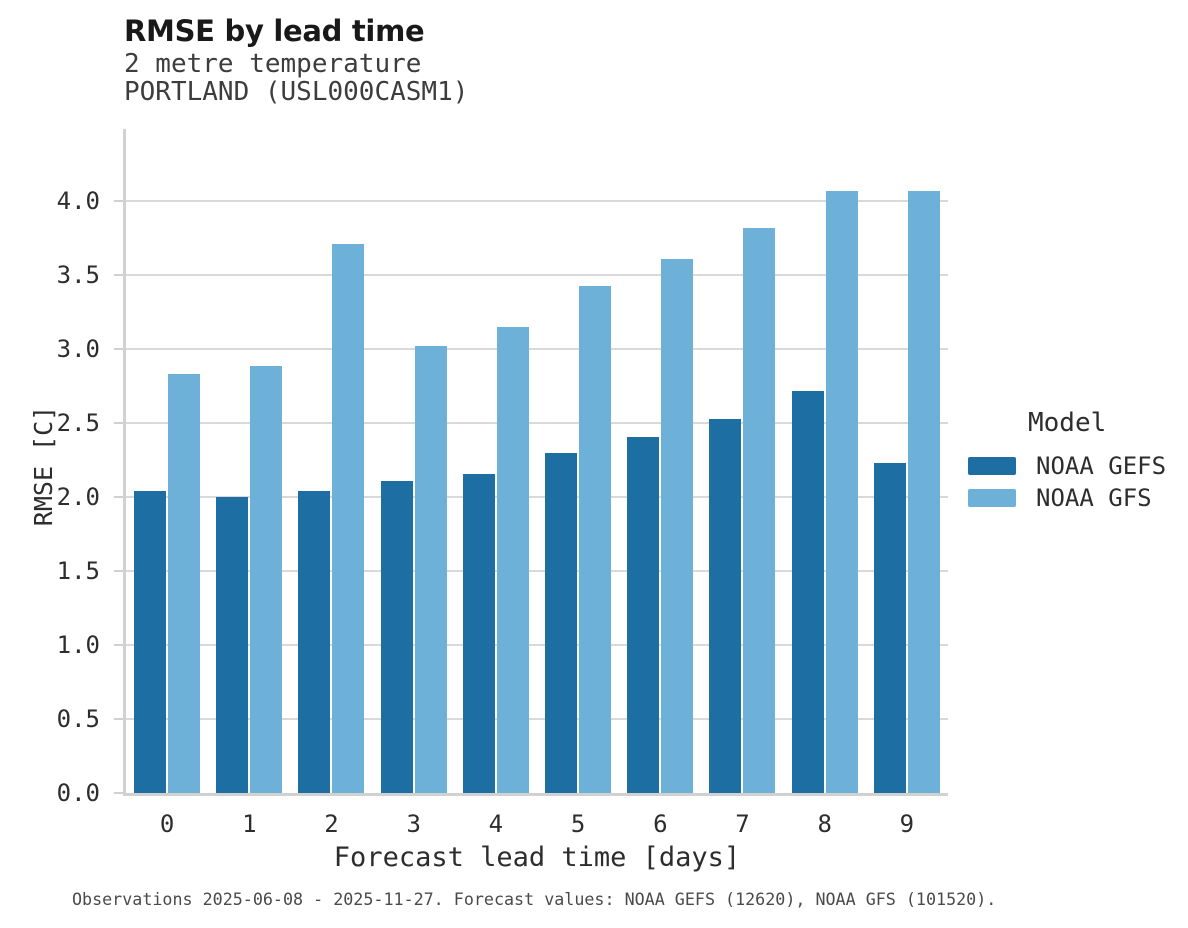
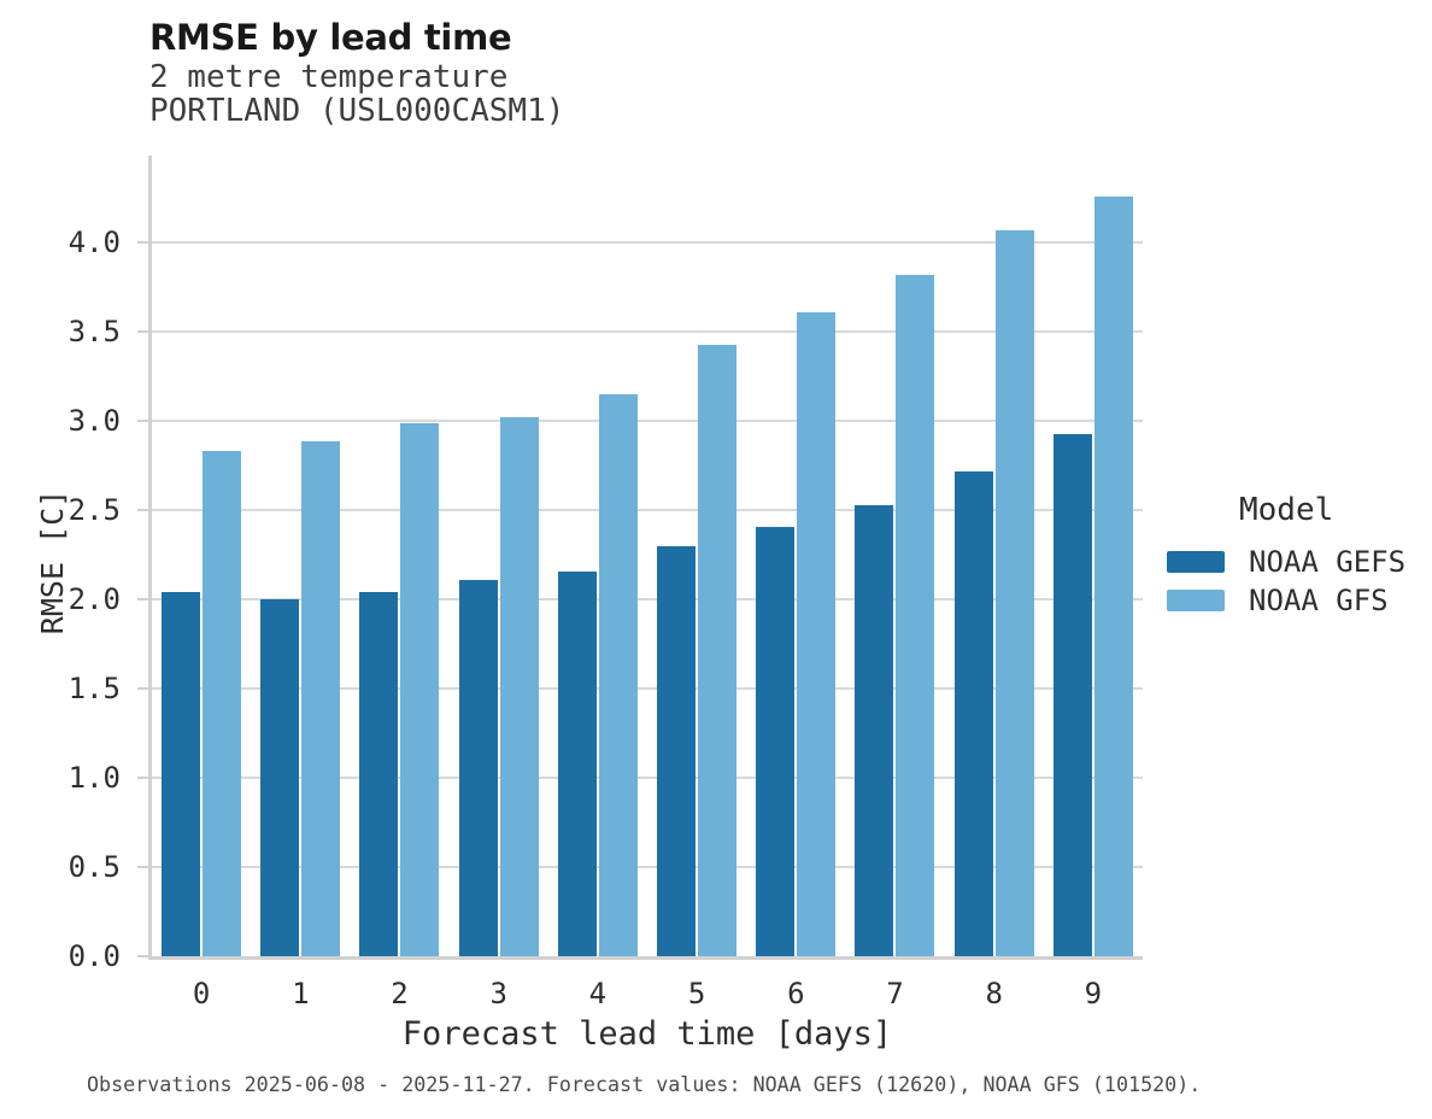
NOAA GFS/2: 3.71 -> 2.99
NOAA GEFS/9: 2.23 -> 2.93
NOAA GFS/9: 4.07 -> 4.26
